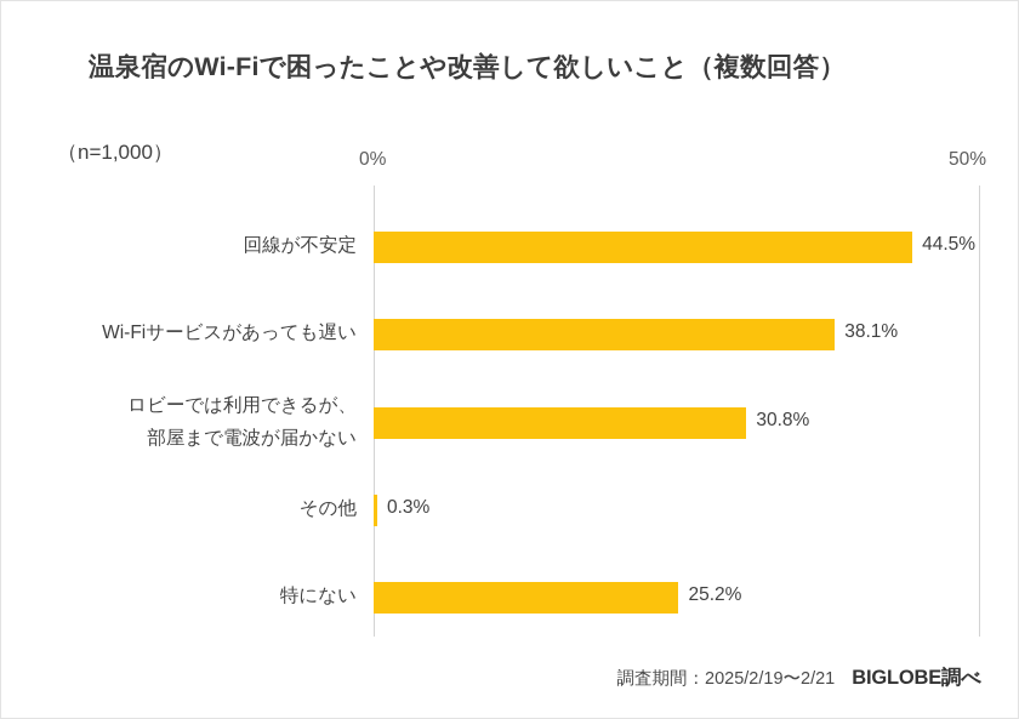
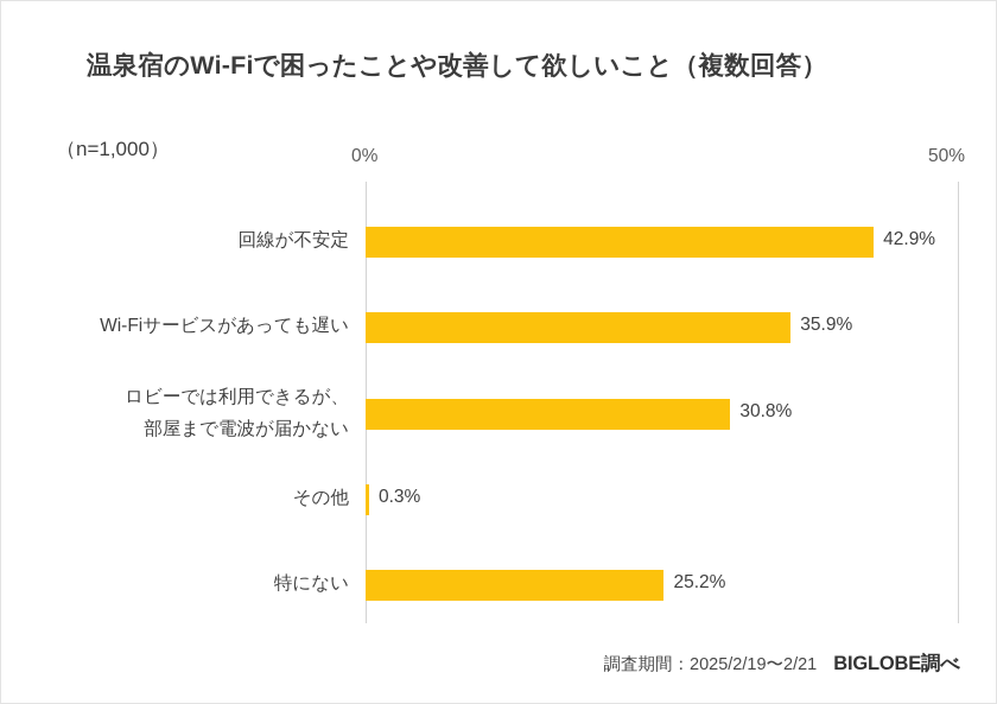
回線が不安定: 44.5% -> 42.9%
Wi-Fiサービスがあっても遅い: 38.1% -> 35.9%
